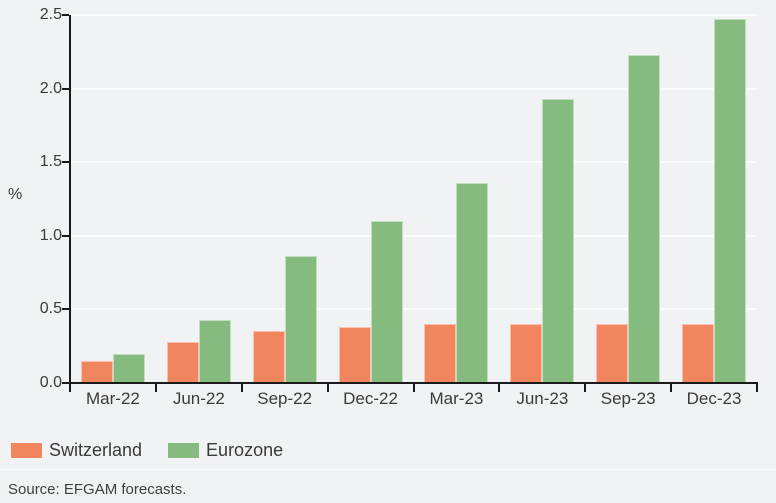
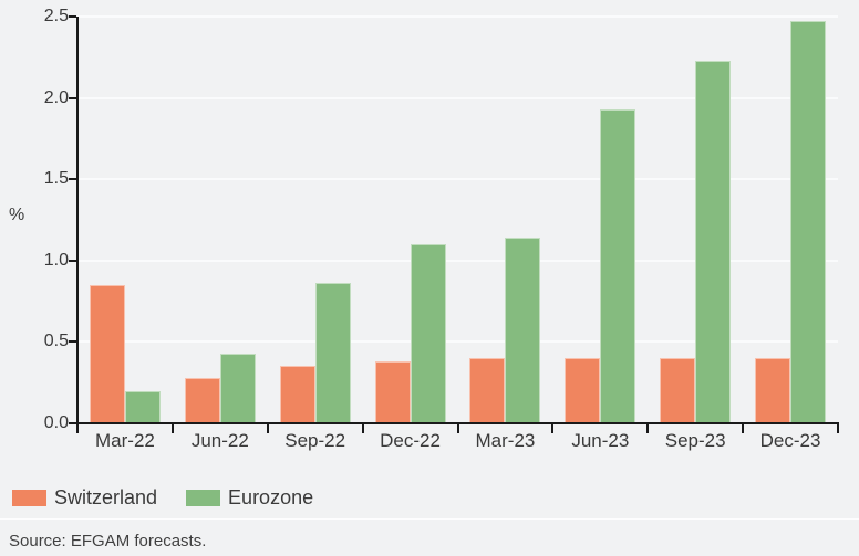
Switzerland/Mar-22: 0.15 -> 0.85
Eurozone/Mar-23: 1.36 -> 1.14
